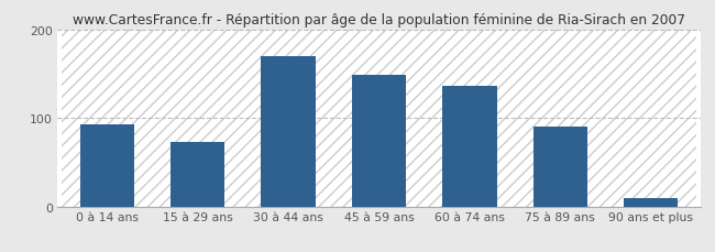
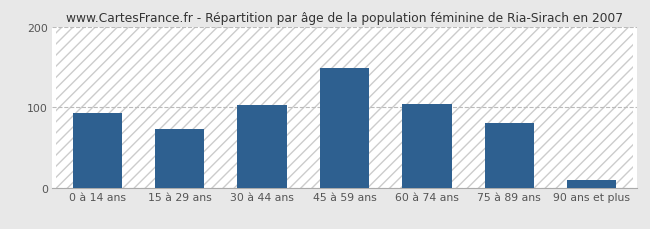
30 à 44 ans: 170 -> 102
60 à 74 ans: 136 -> 104
75 à 89 ans: 90 -> 80
